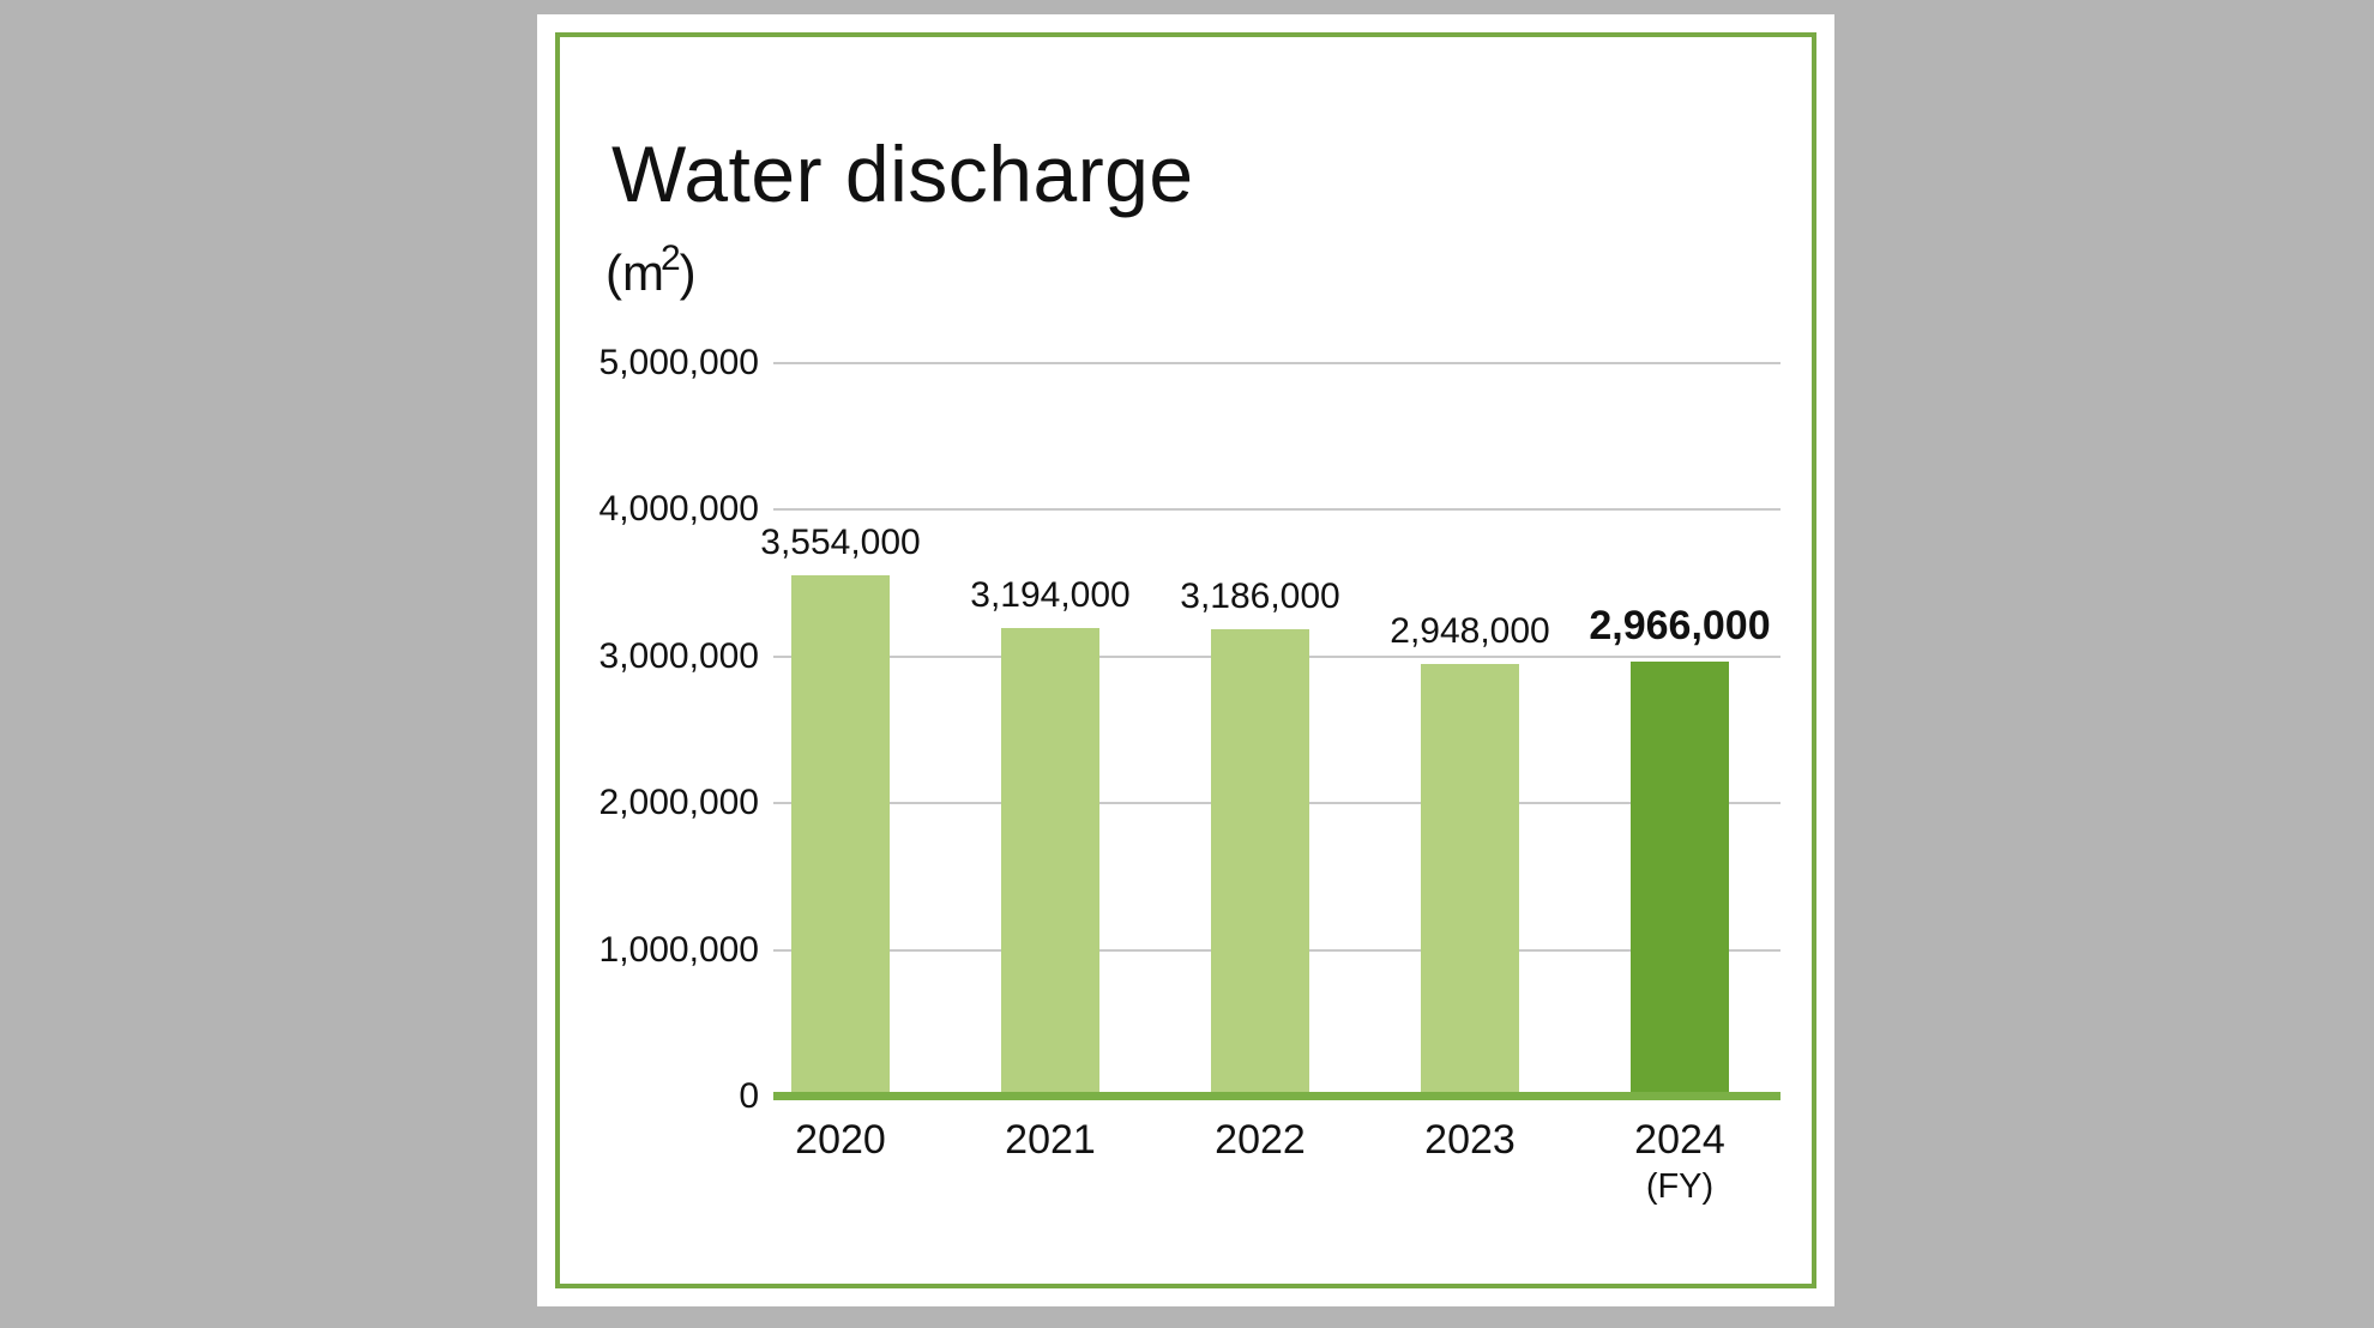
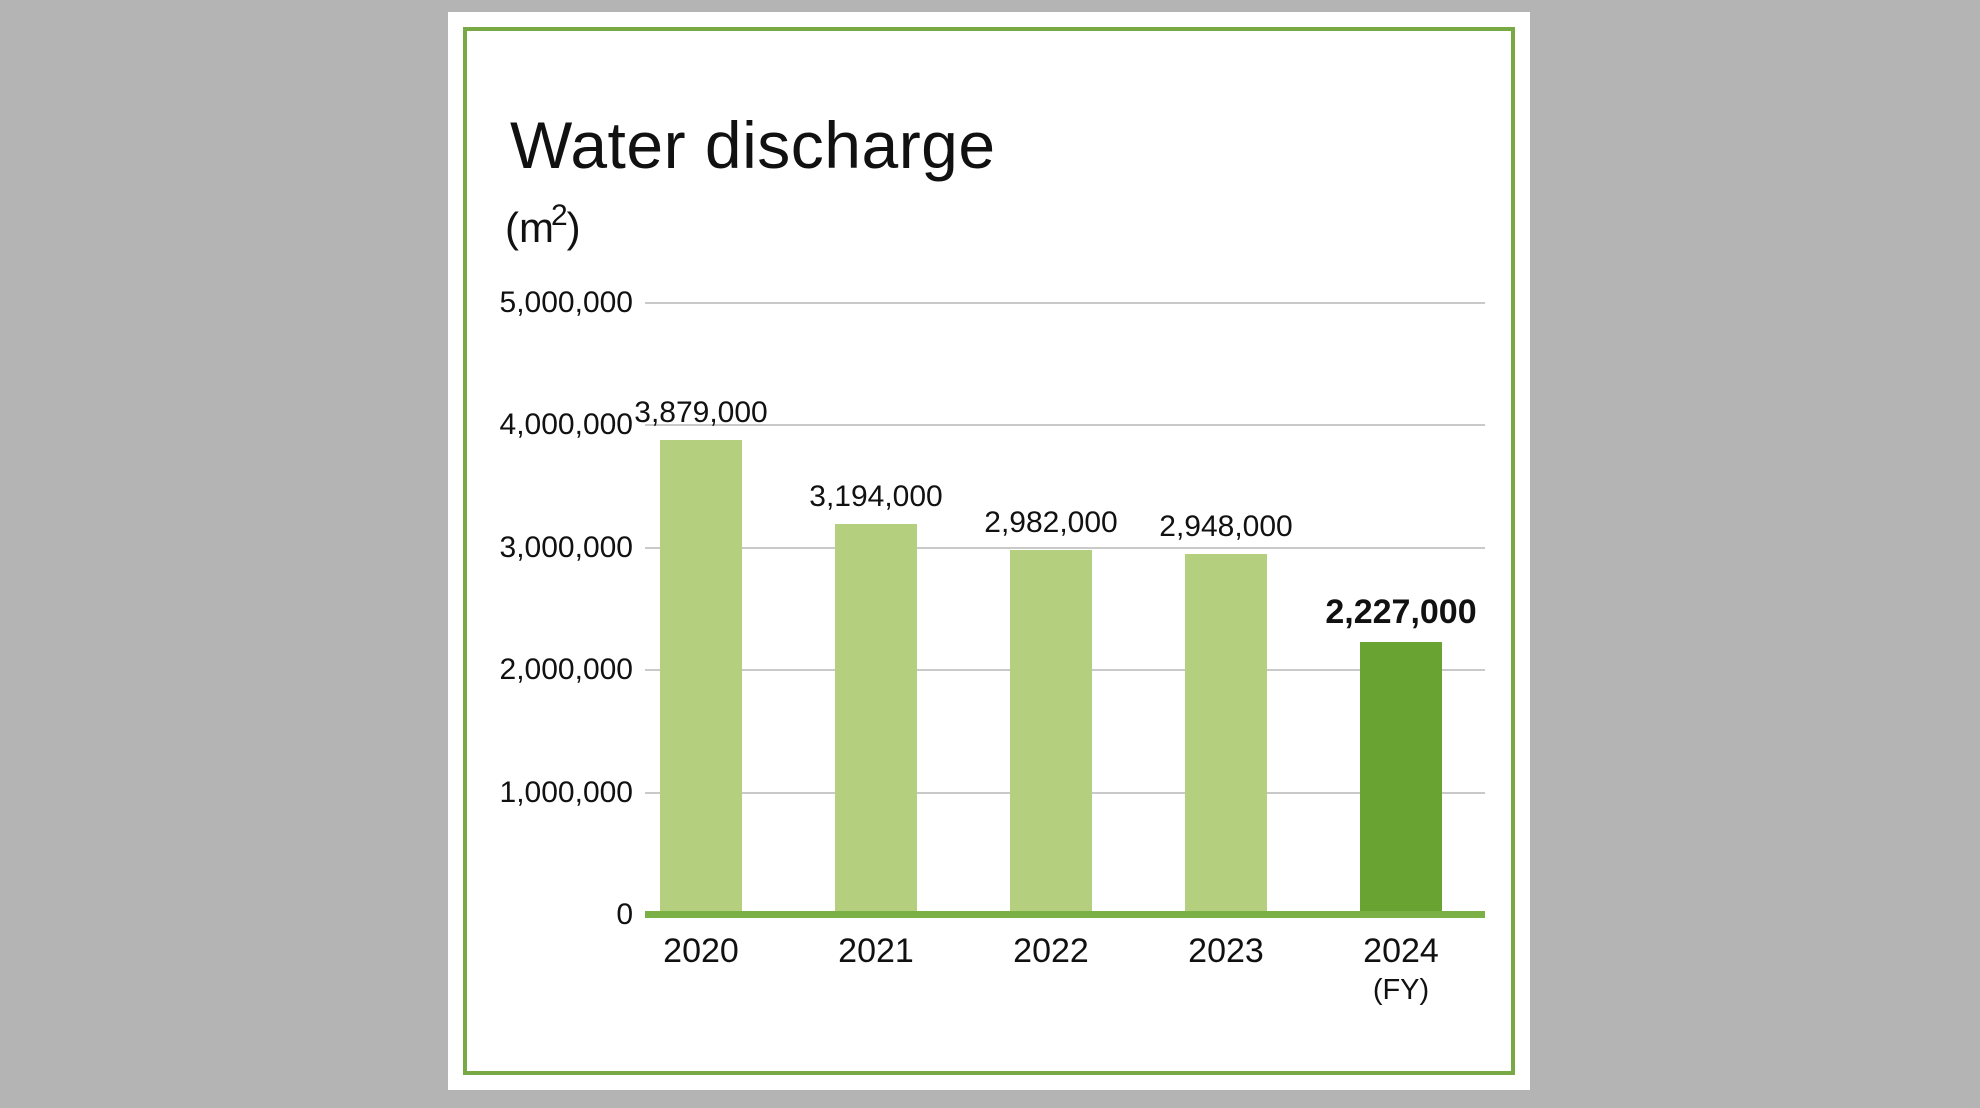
2020: 3,554,000 -> 3,879,000
2022: 3,186,000 -> 2,982,000
2024: 2,966,000 -> 2,227,000
